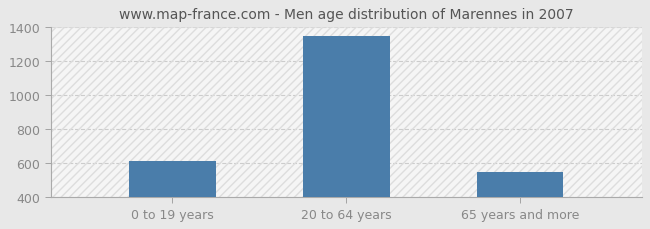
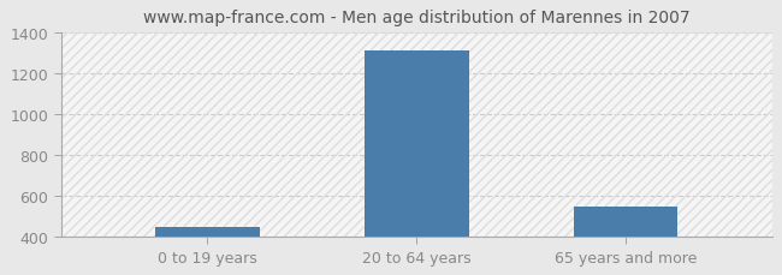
0 to 19 years: 610 -> 450
20 to 64 years: 1340 -> 1310
